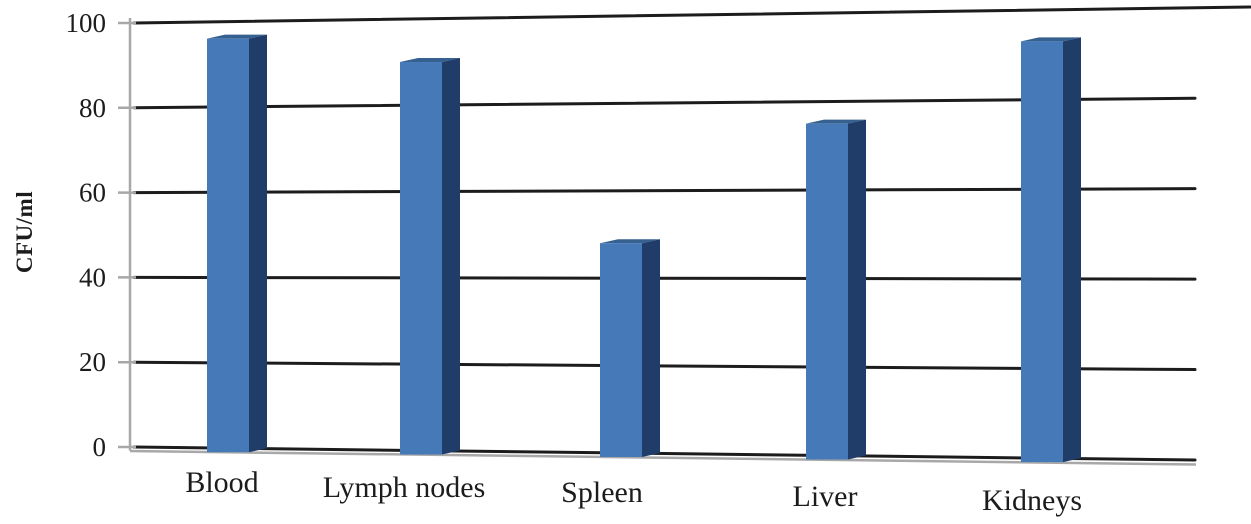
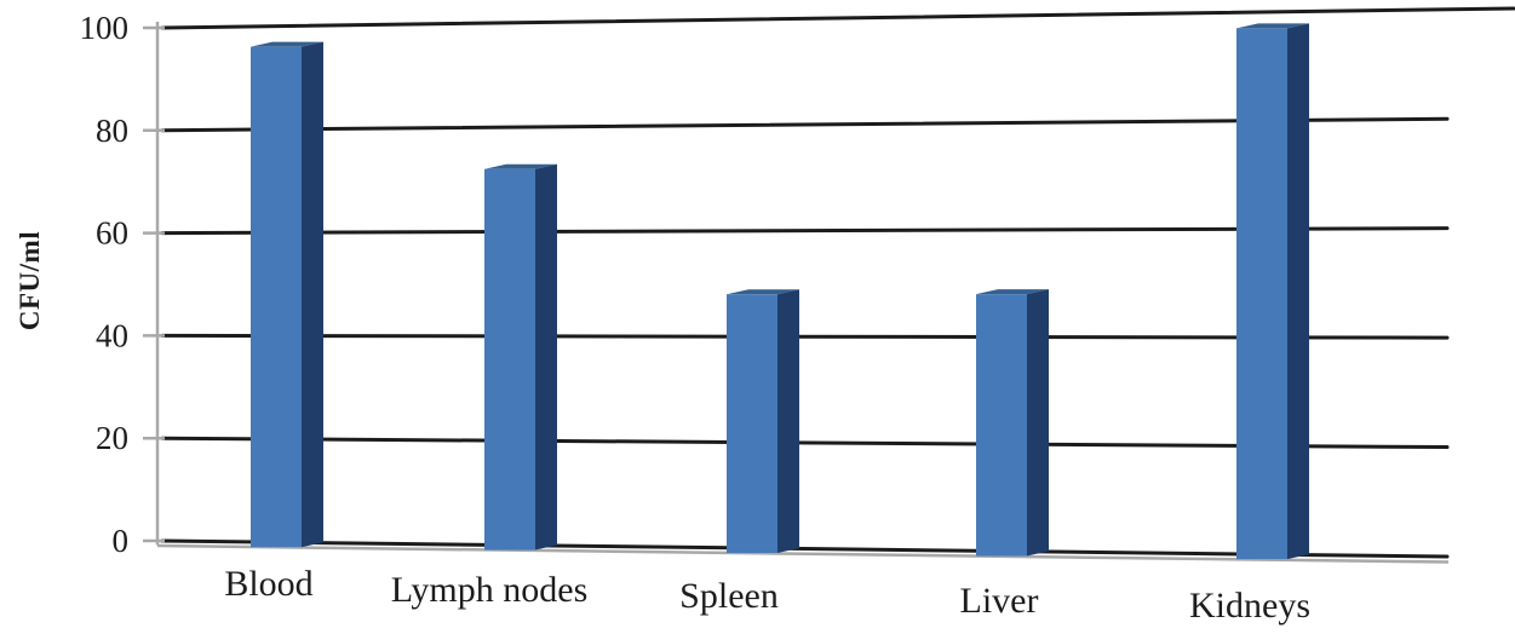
Lymph nodes: 90 -> 72
Liver: 75 -> 48
Kidneys: 93 -> 97
